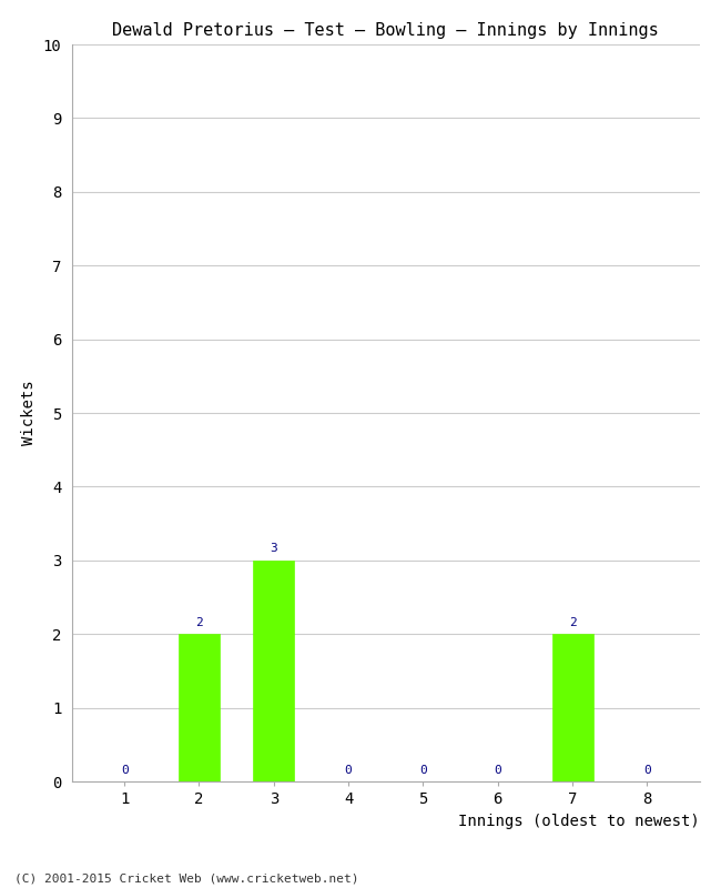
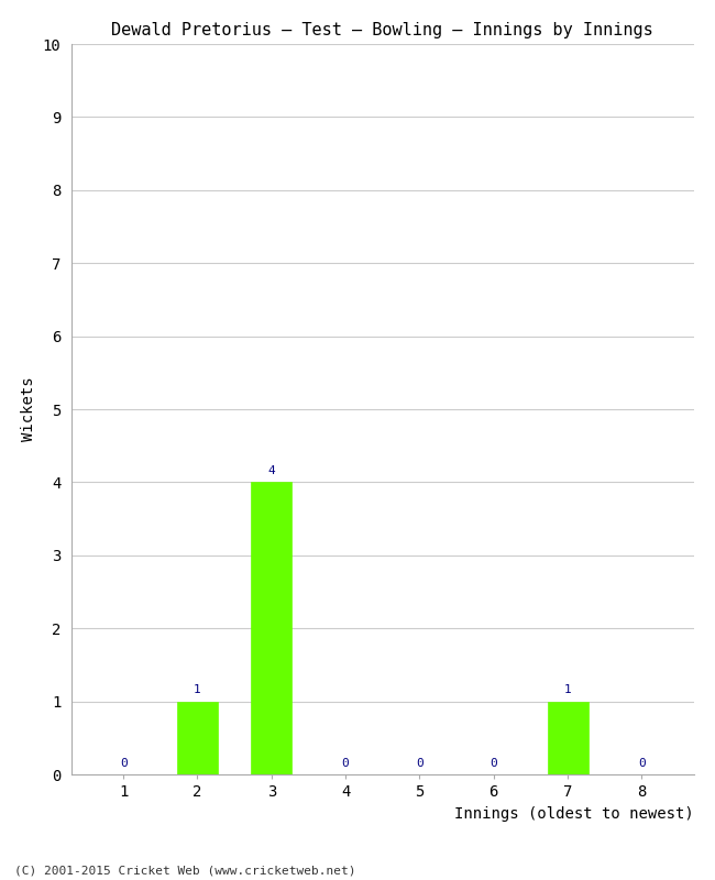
2: 2 -> 1
3: 3 -> 4
7: 2 -> 1
